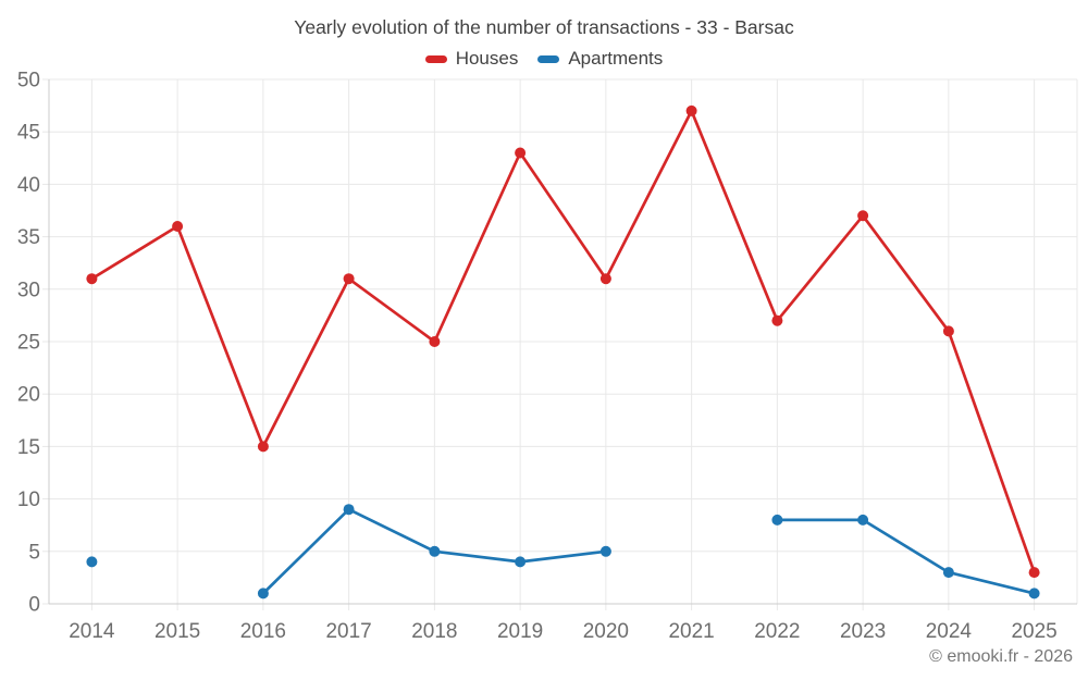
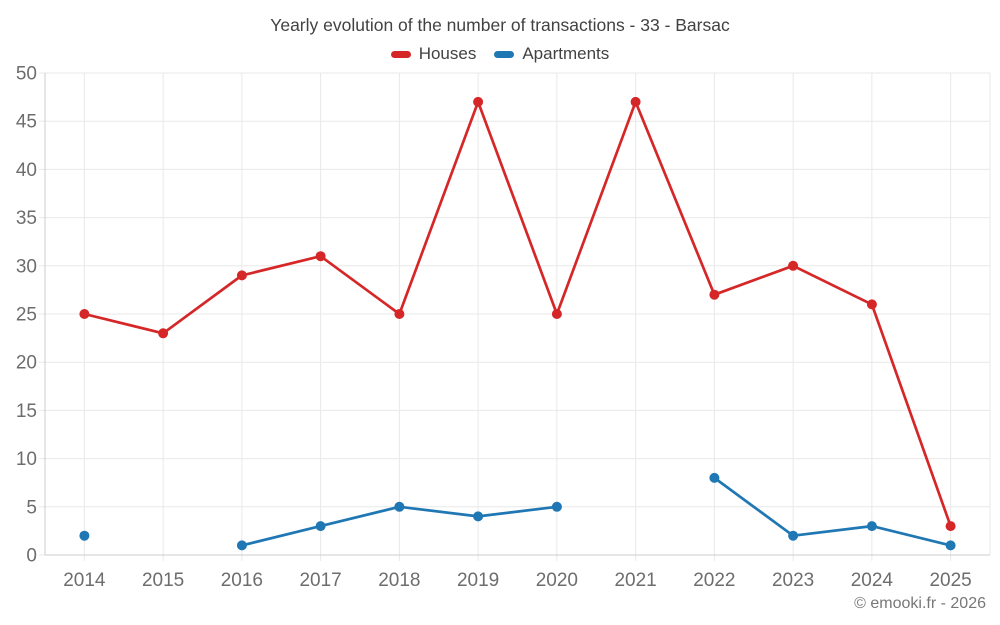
Houses/2014: 31 -> 25
Apartments/2014: 4 -> 2
Houses/2015: 36 -> 23
Houses/2016: 15 -> 29
Apartments/2017: 9 -> 3
Houses/2019: 43 -> 47
Houses/2020: 31 -> 25
Houses/2023: 37 -> 30
Apartments/2023: 8 -> 2
